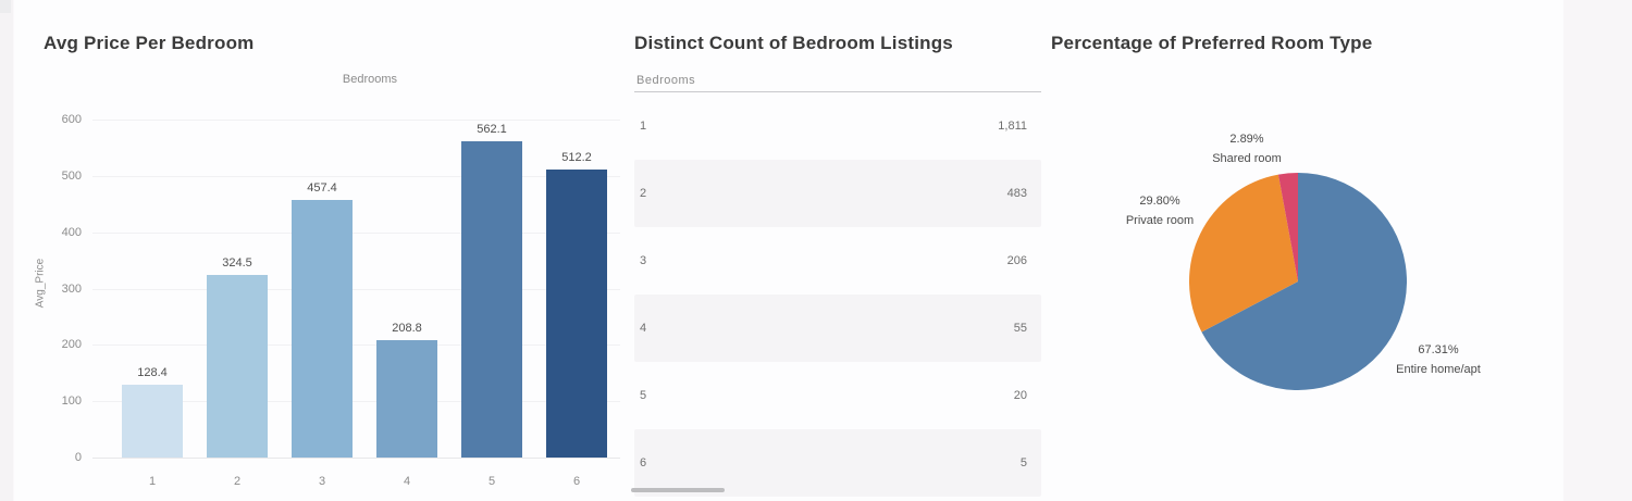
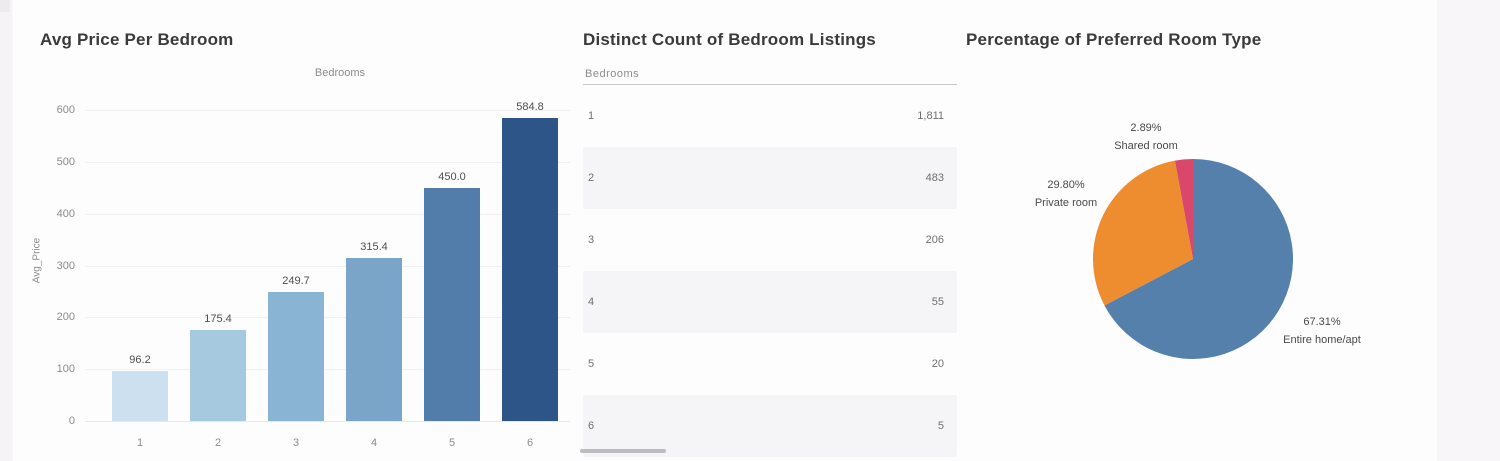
Avg Price Per Bedroom/1: 128.4 -> 96.2
Avg Price Per Bedroom/2: 324.5 -> 175.4
Avg Price Per Bedroom/3: 457.4 -> 249.7
Avg Price Per Bedroom/4: 208.8 -> 315.4
Avg Price Per Bedroom/5: 562.1 -> 450.0
Avg Price Per Bedroom/6: 512.2 -> 584.8
